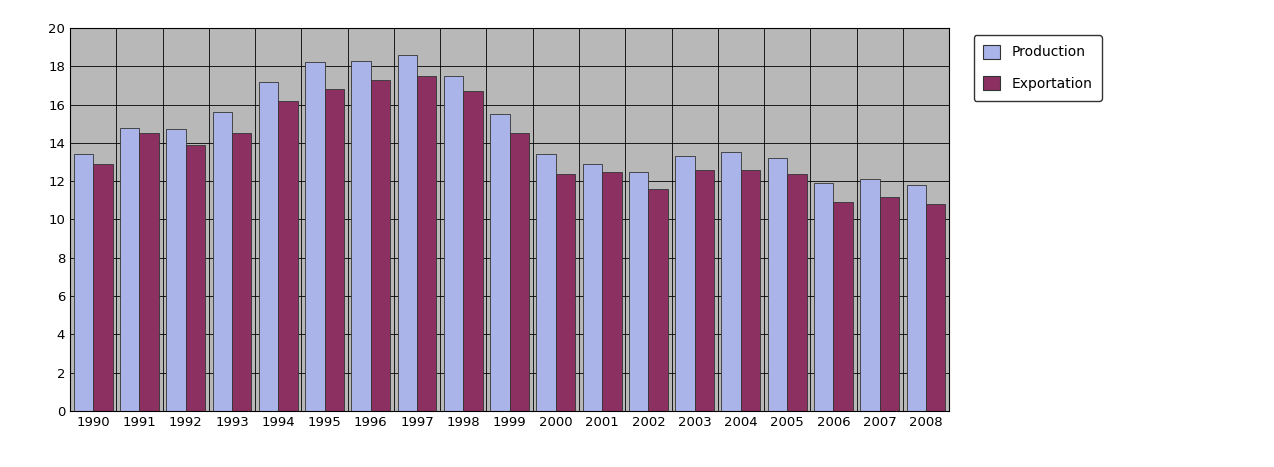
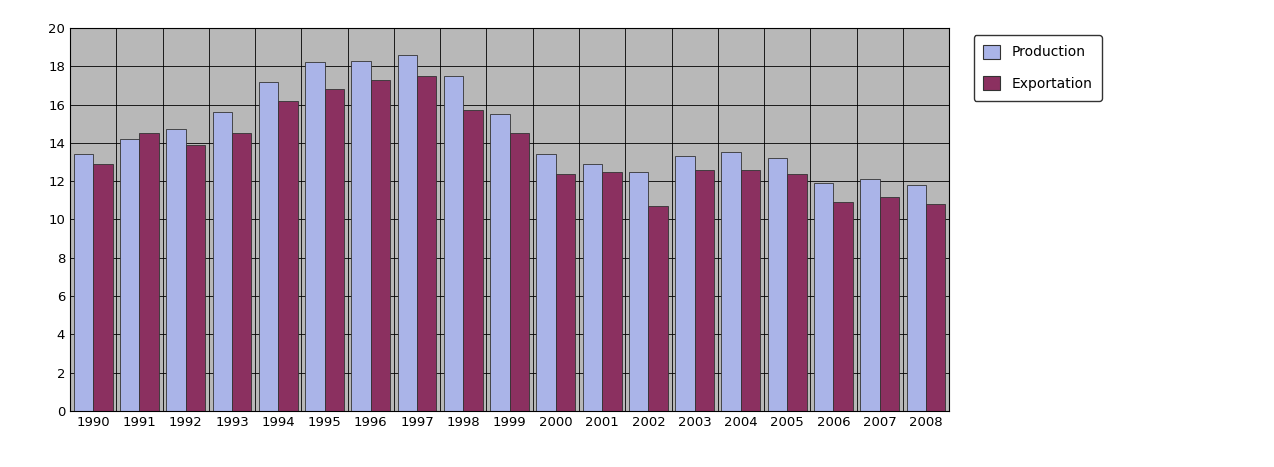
Production/1991: 14.8 -> 14.2
Exportation/1998: 16.7 -> 15.7
Exportation/2002: 11.6 -> 10.7
